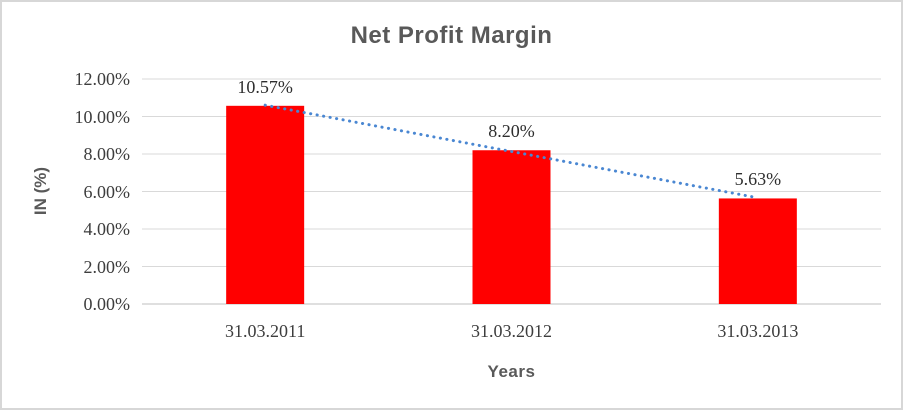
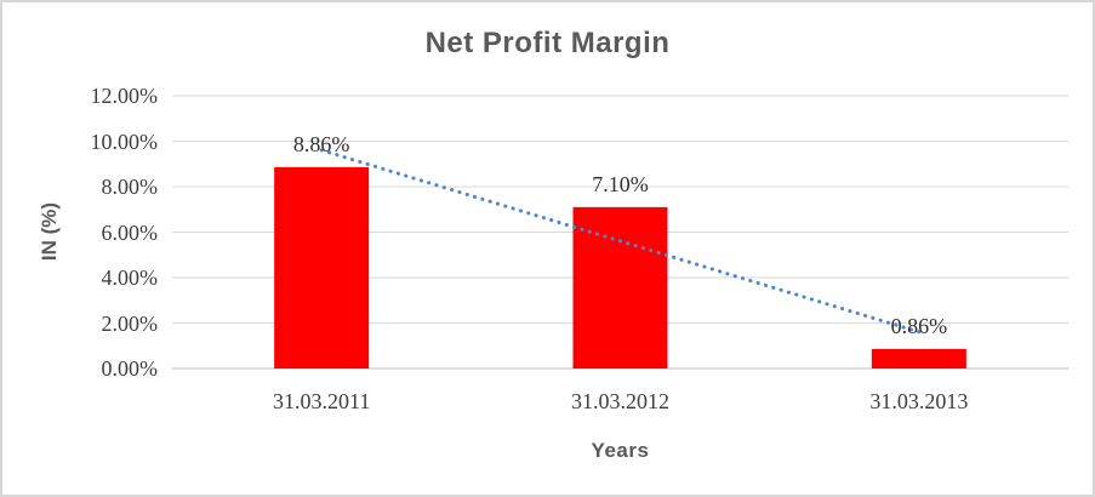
31.03.2011: 10.57% -> 8.86%
31.03.2012: 8.20% -> 7.10%
31.03.2013: 5.63% -> 0.86%
